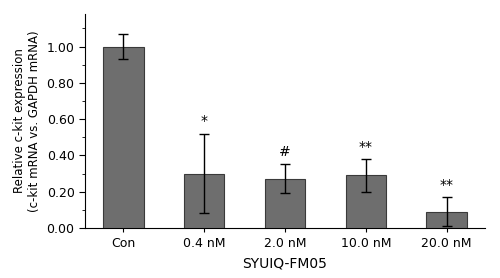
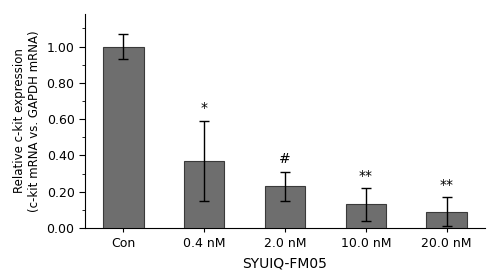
0.4 nM: 0.30 -> 0.37
2.0 nM: 0.27 -> 0.23
10.0 nM: 0.29 -> 0.13
